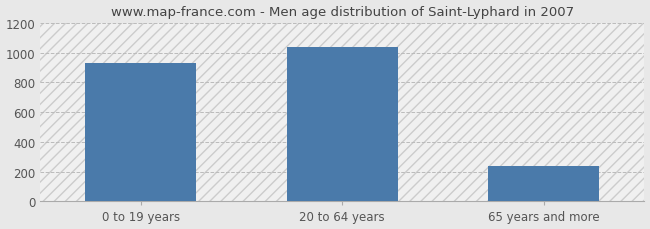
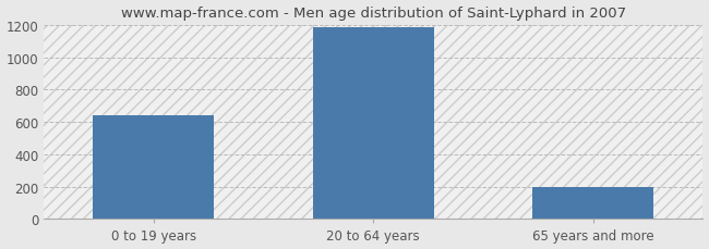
0 to 19 years: 930 -> 640
20 to 64 years: 1040 -> 1180
65 years and more: 240 -> 200
